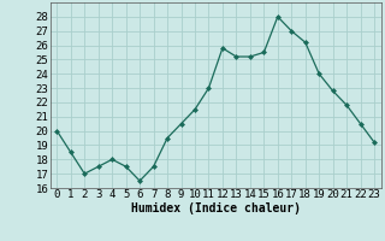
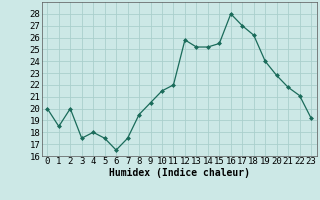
2: 17.0 -> 20.0
11: 23.0 -> 22.0
22: 20.5 -> 21.1
